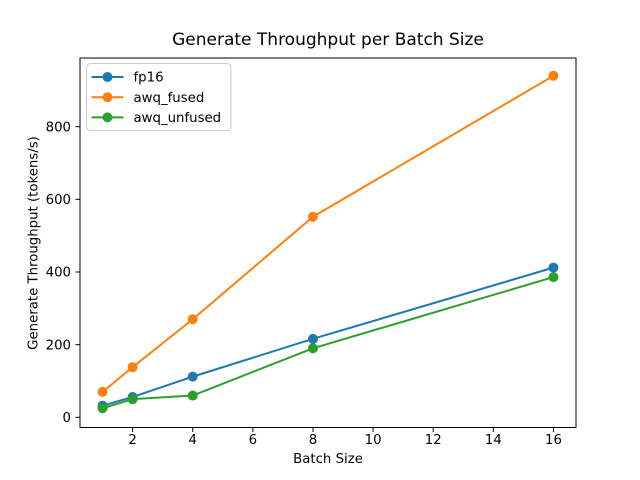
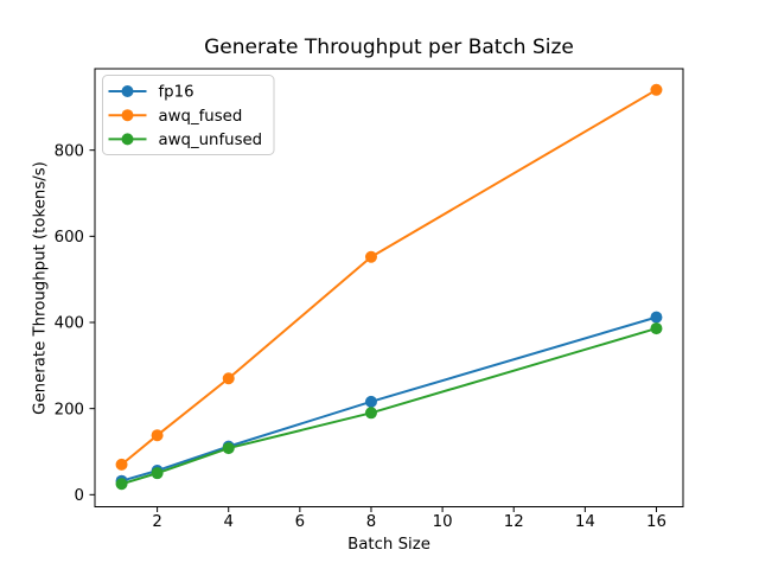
awq_unfused/4: 60 -> 110
